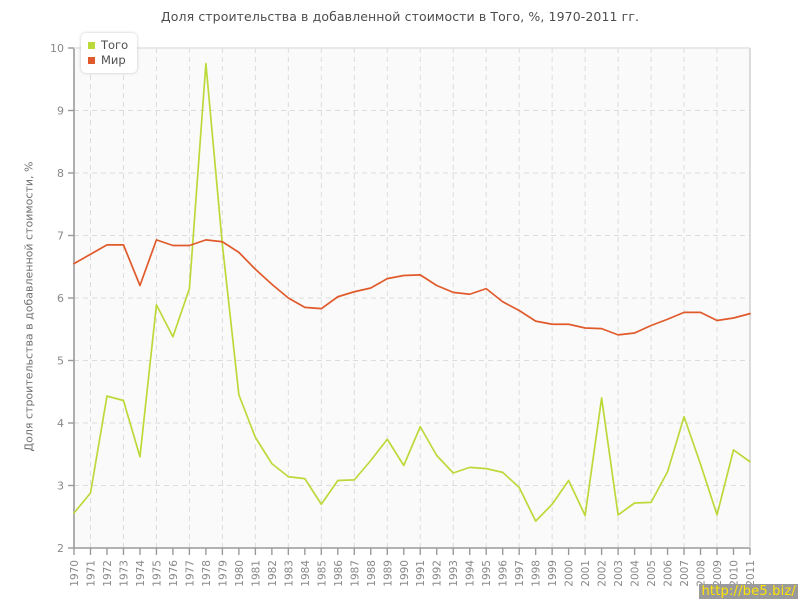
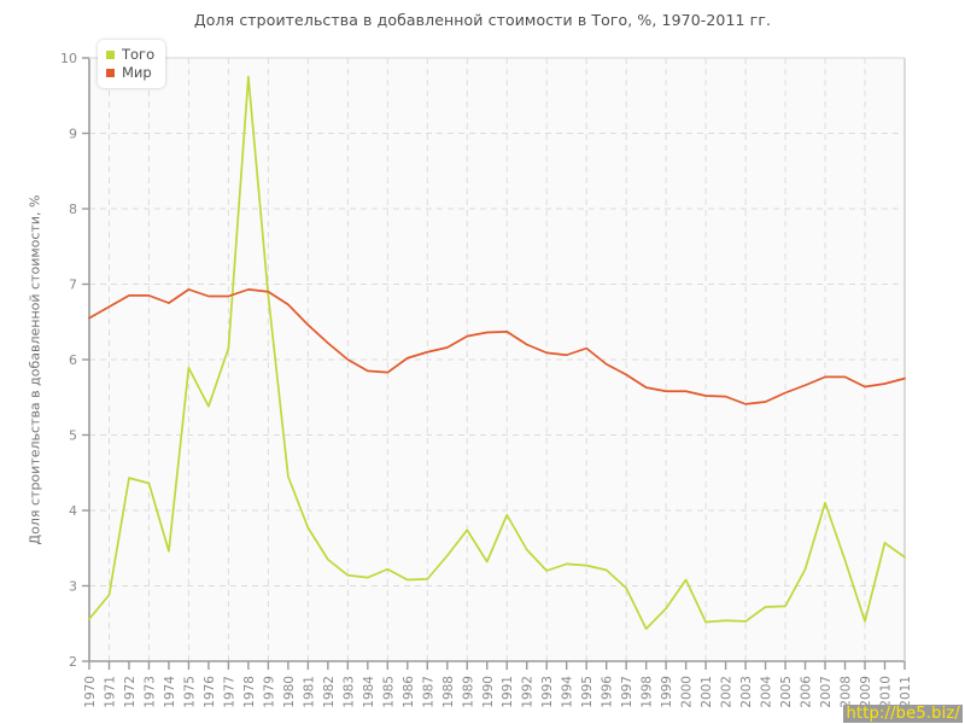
Мир/1974: 6.2 -> 6.8
Того/1985: 2.7 -> 3.2
Того/2002: 4.4 -> 2.5
